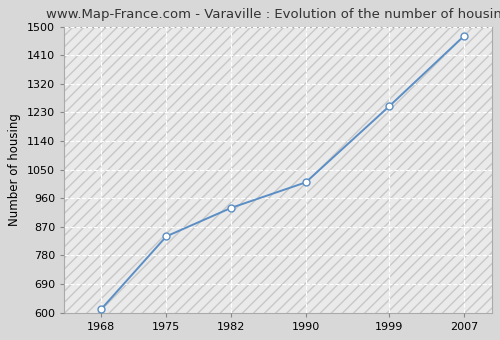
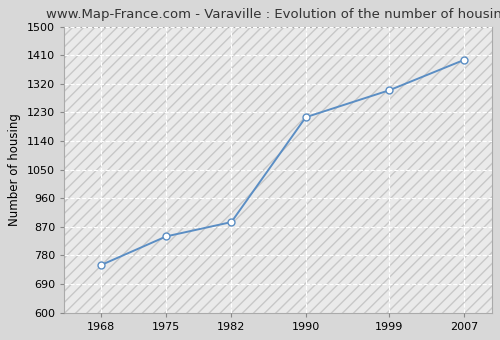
1968: 611 -> 750
1982: 930 -> 885
1990: 1010 -> 1215
1999: 1250 -> 1300
2007: 1470 -> 1395
